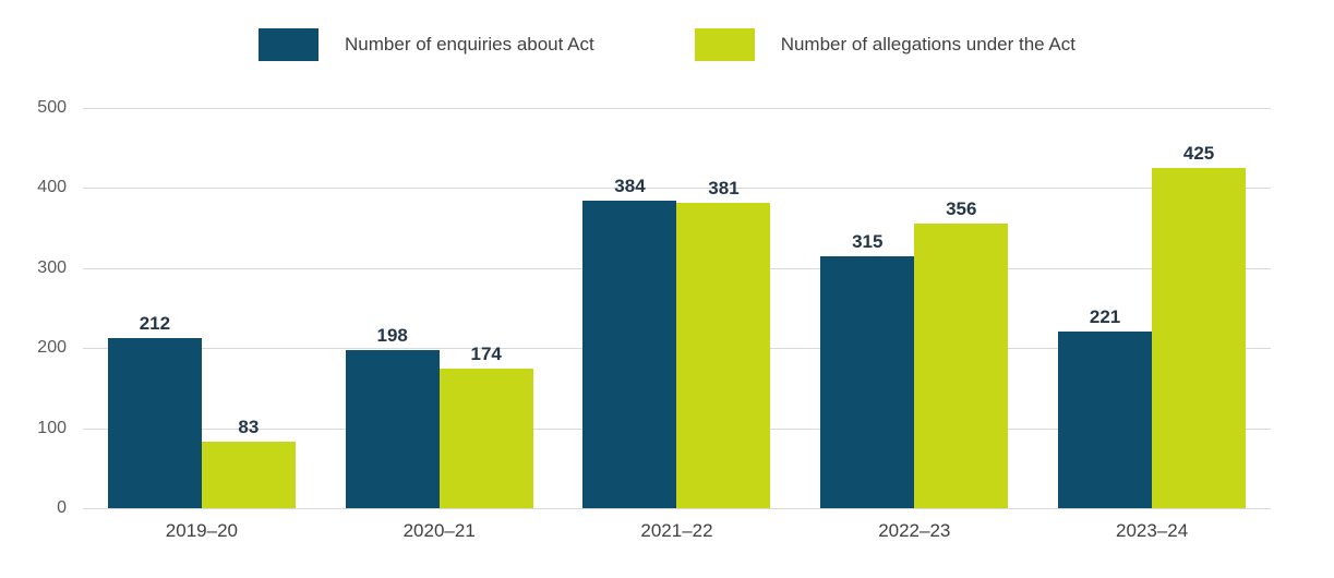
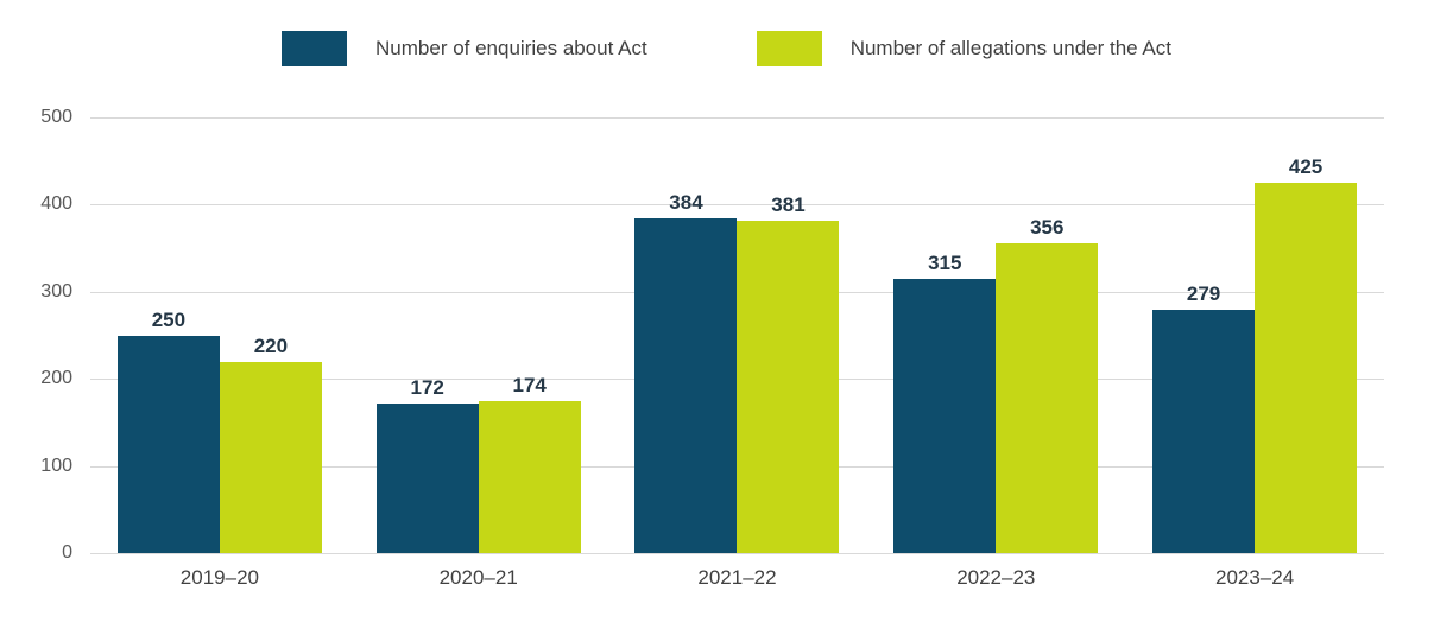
Number of enquiries about Act/2019–20: 212 -> 250
Number of allegations under the Act/2019–20: 83 -> 220
Number of enquiries about Act/2020–21: 198 -> 172
Number of enquiries about Act/2023–24: 221 -> 279
